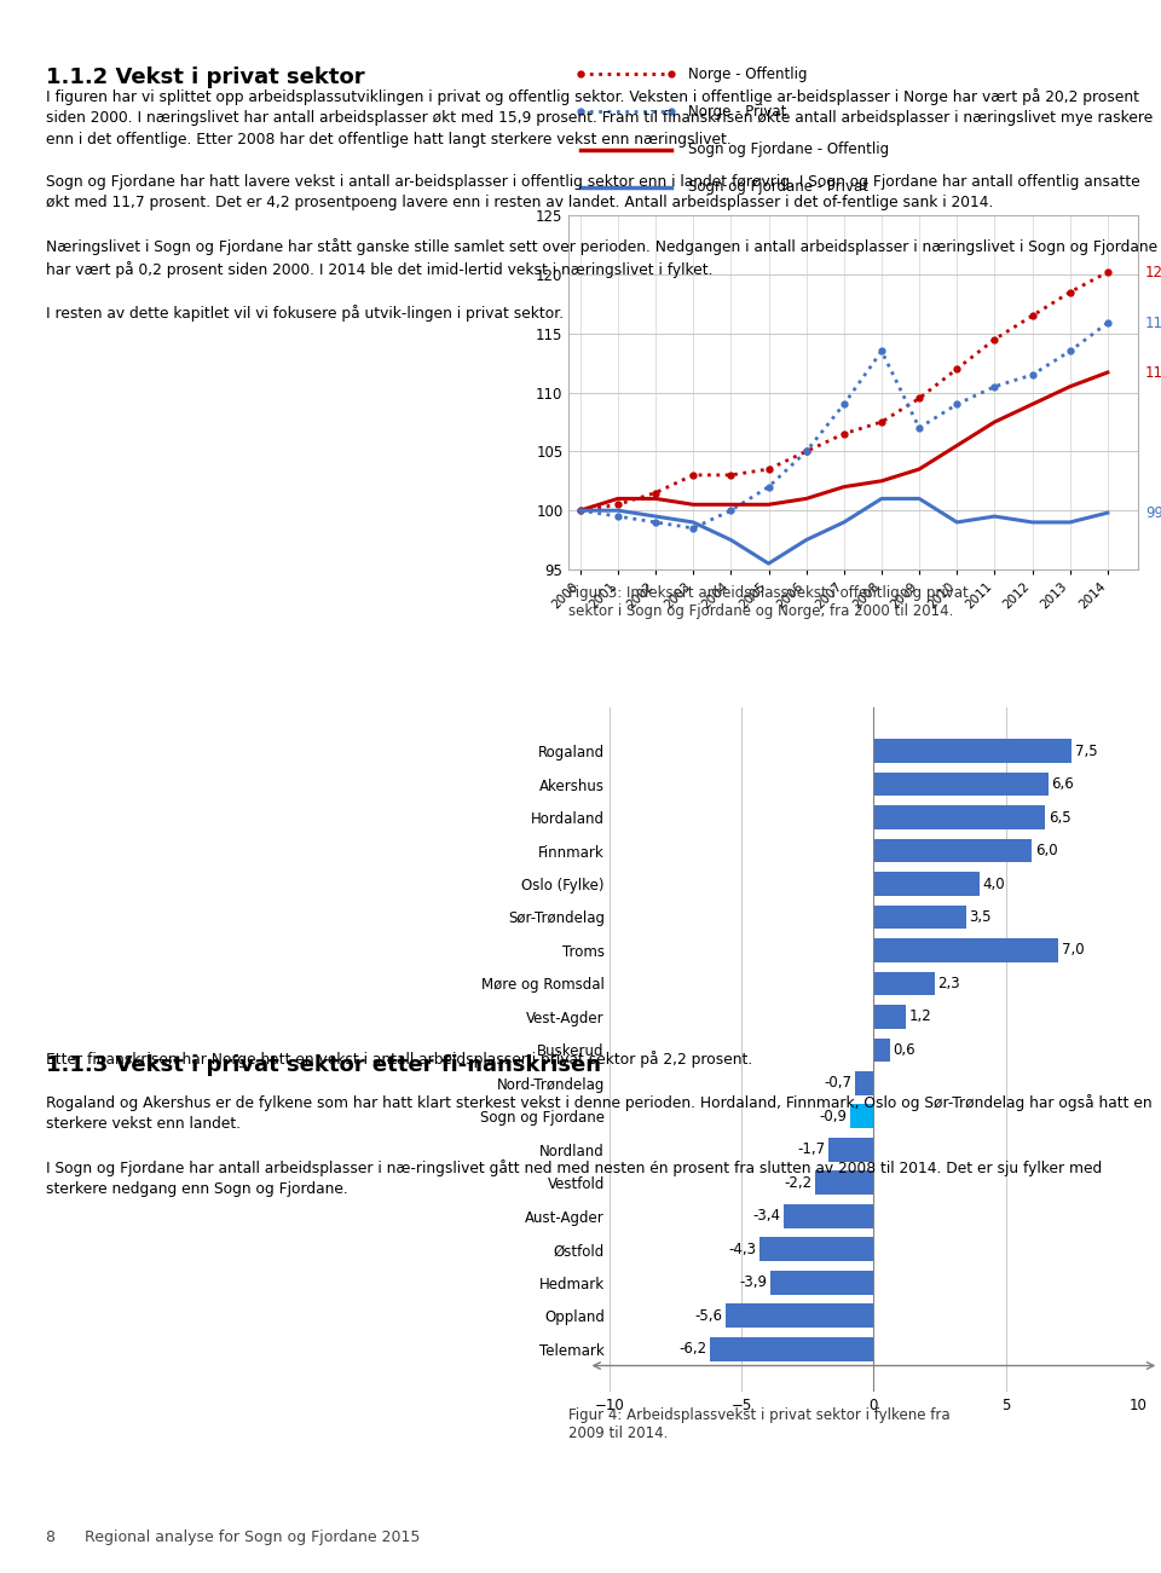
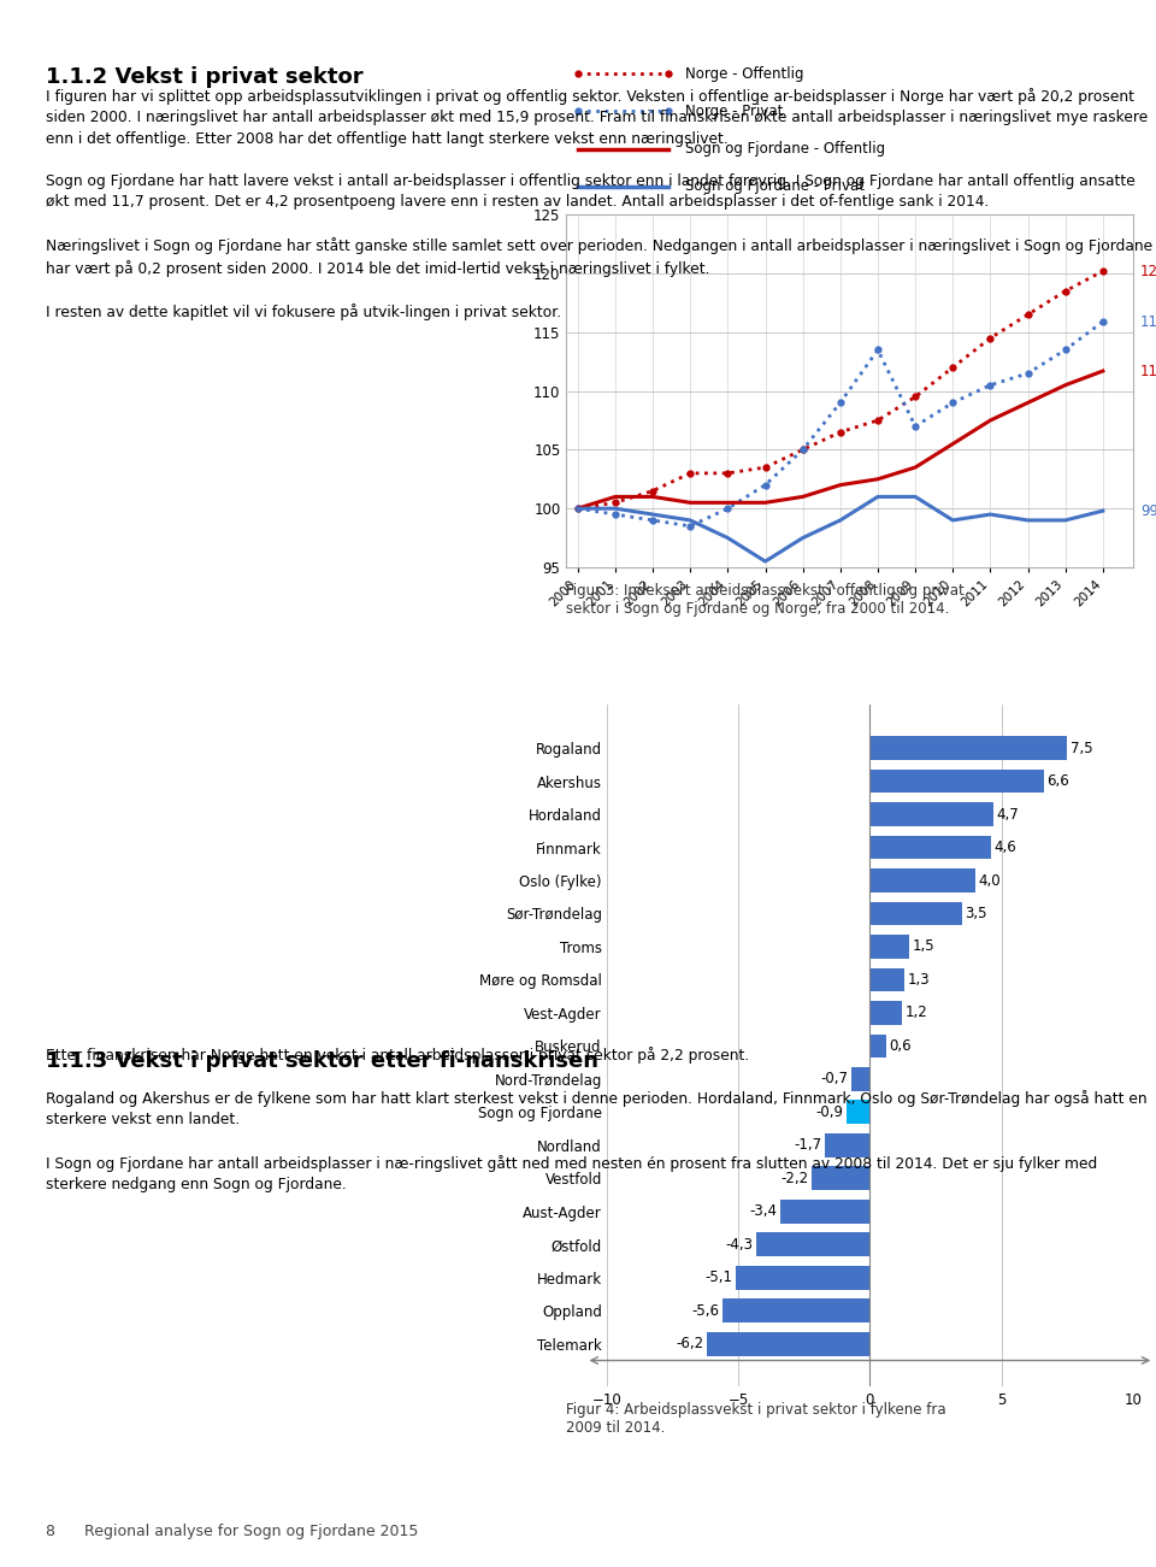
Hordaland: 6,5 -> 4,7
Finnmark: 6,0 -> 4,6
Troms: 7,0 -> 1,5
Møre og Romsdal: 2,3 -> 1,3
Hedmark: -3,9 -> -5,1
